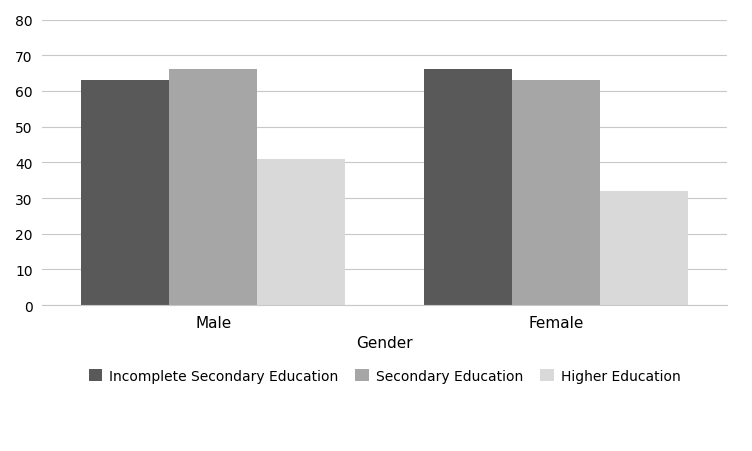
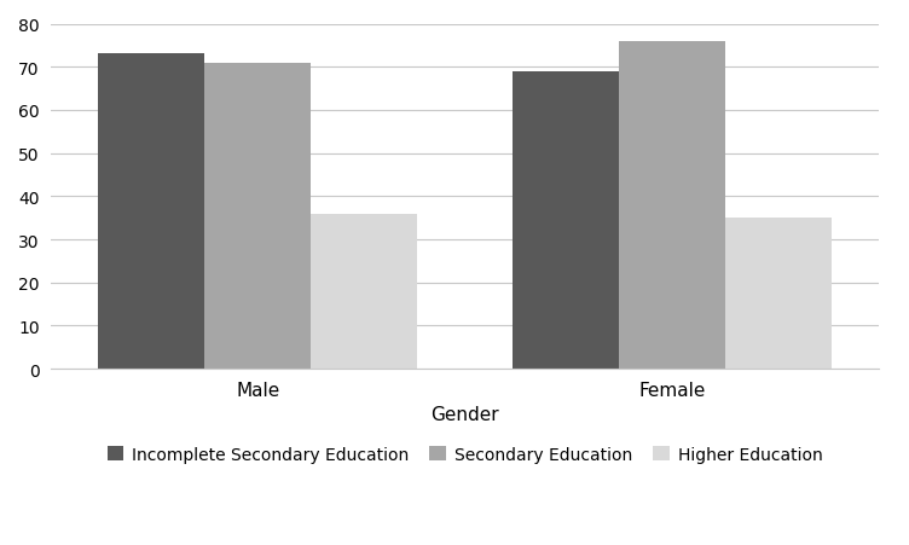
Incomplete Secondary Education/Male: 63 -> 73
Secondary Education/Male: 66 -> 71
Higher Education/Male: 41 -> 36
Incomplete Secondary Education/Female: 66 -> 69
Secondary Education/Female: 63 -> 76
Higher Education/Female: 32 -> 35
